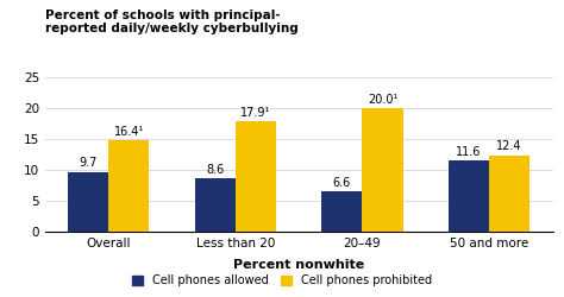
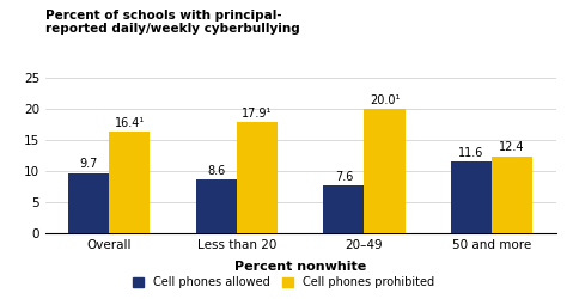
Cell phones prohibited/Overall: 14.8 -> 16.4
Cell phones allowed/20–49: 6.6 -> 7.6
